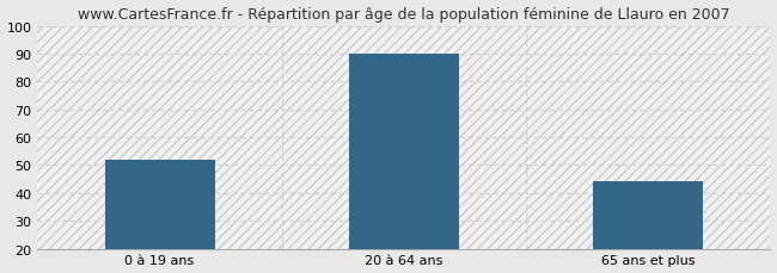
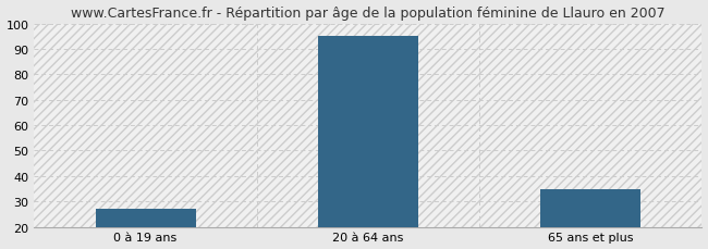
0 à 19 ans: 52 -> 27
20 à 64 ans: 90 -> 95
65 ans et plus: 44 -> 35
